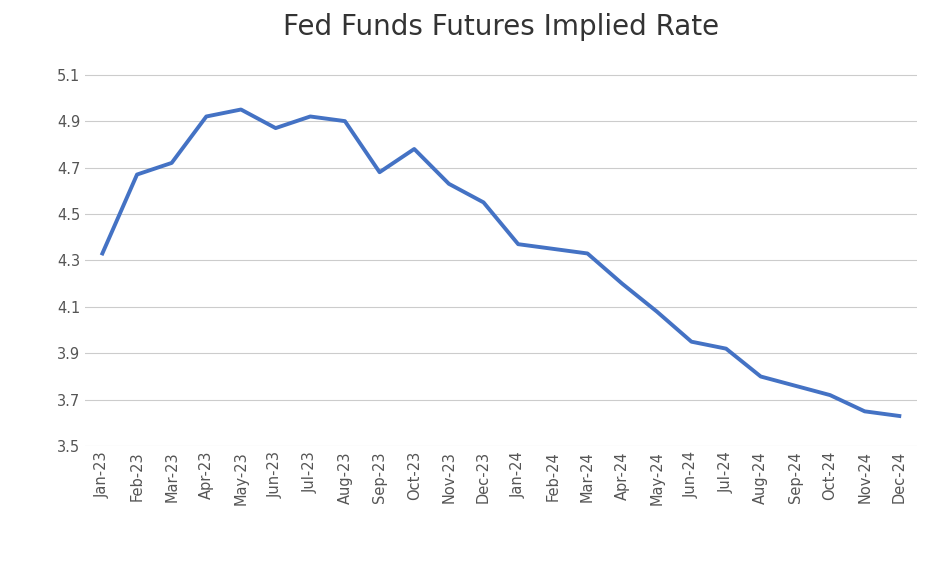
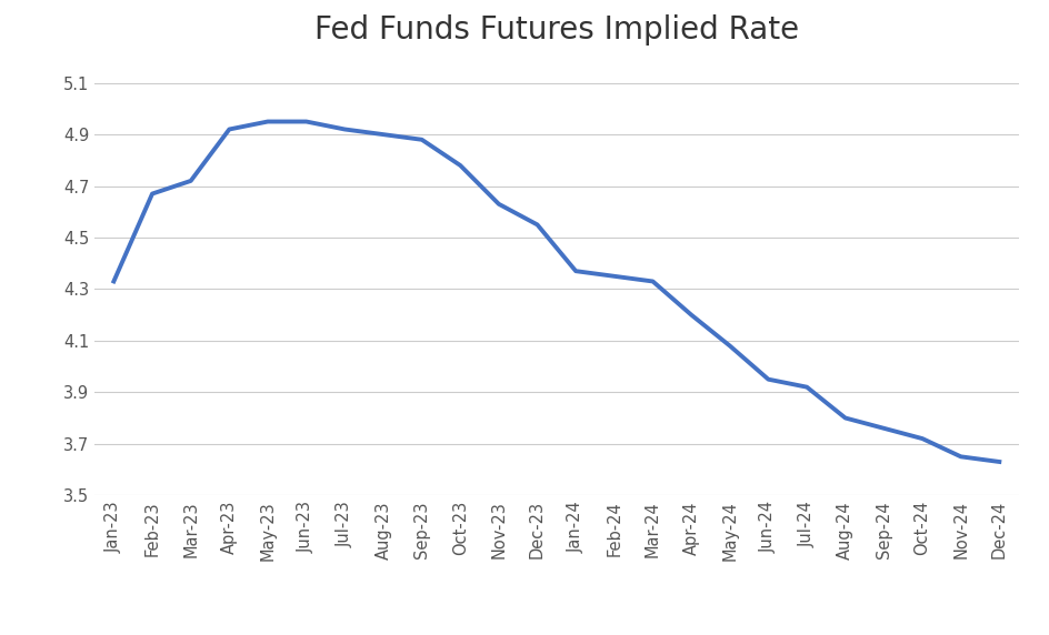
Jun-23: 4.87 -> 4.95
Sep-23: 4.68 -> 4.88
